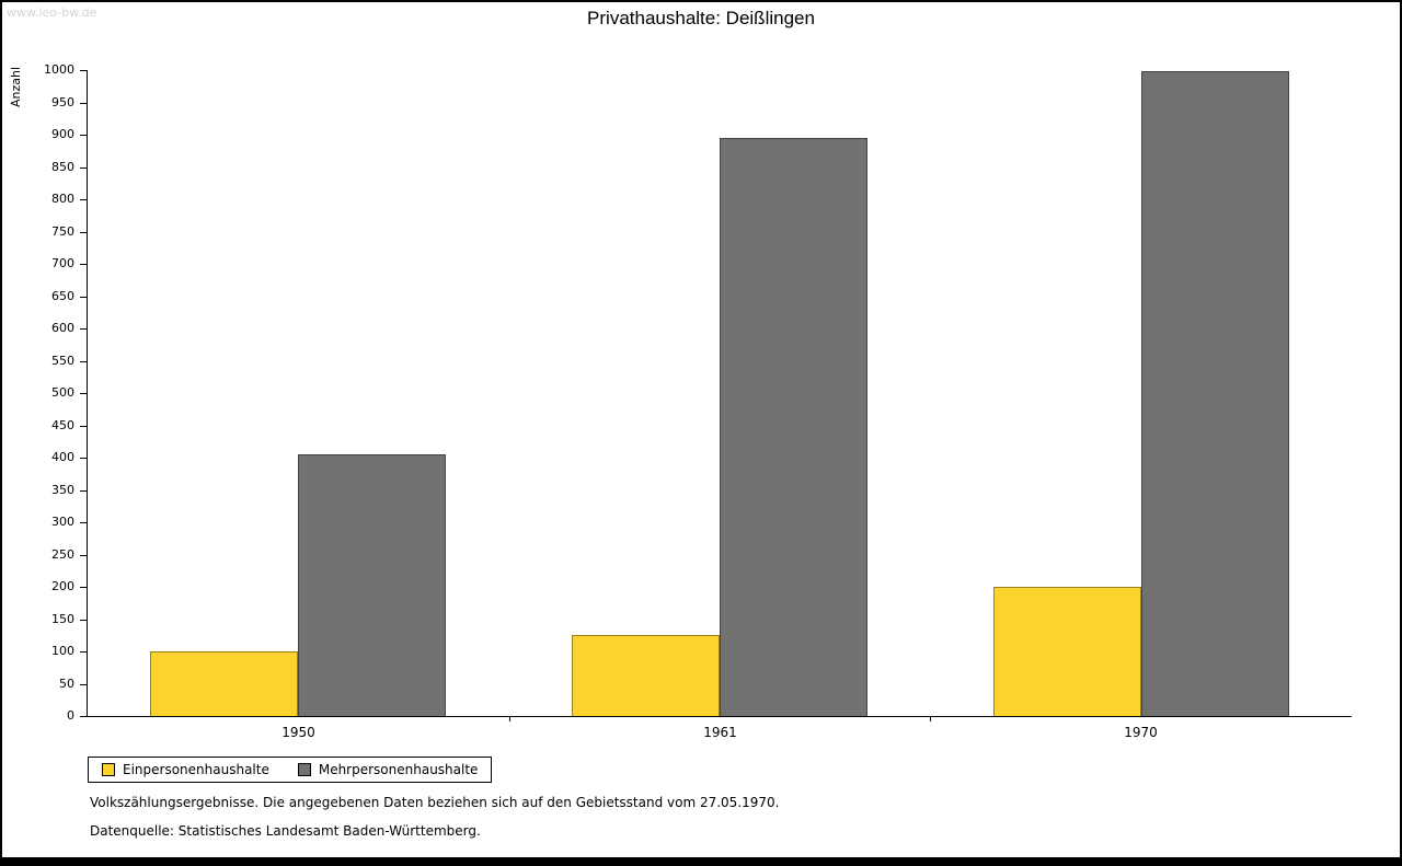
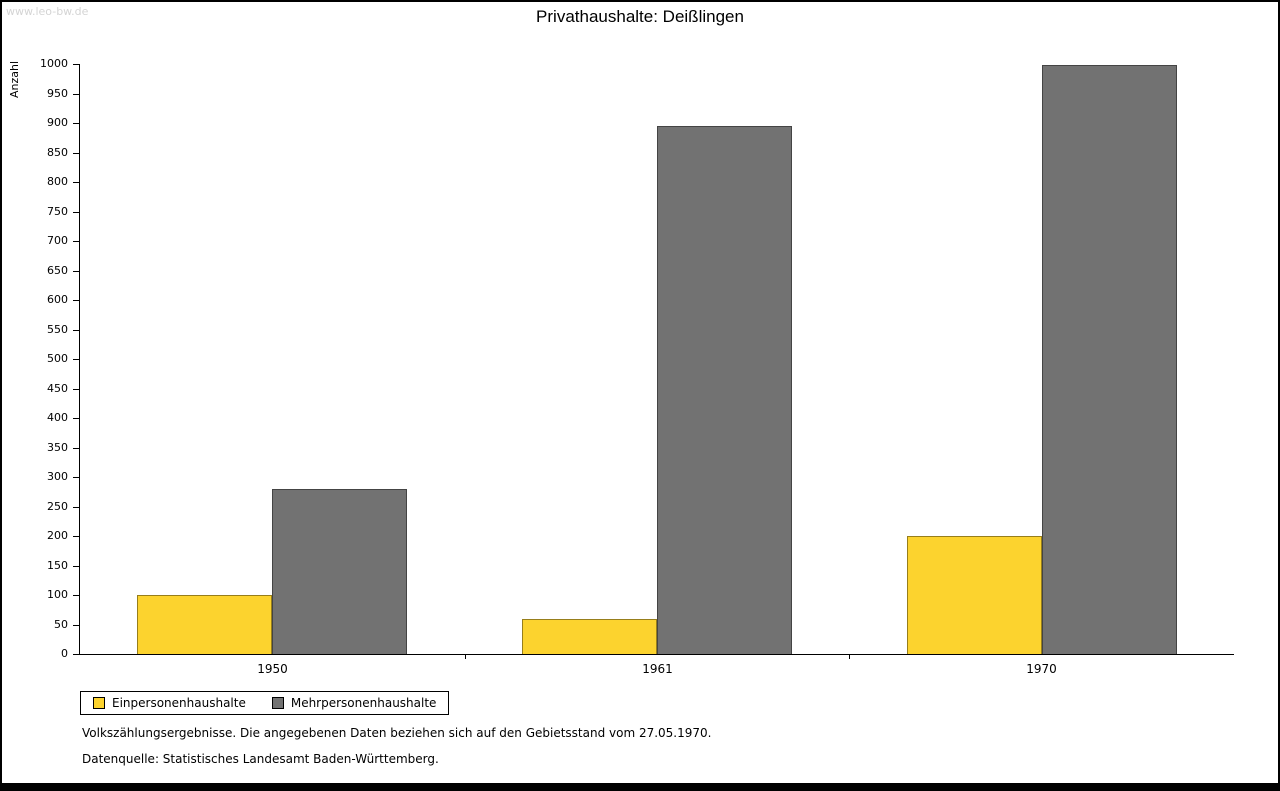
Mehrpersonenhaushalte/1950: 400 -> 280
Einpersonenhaushalte/1961: 120 -> 60
